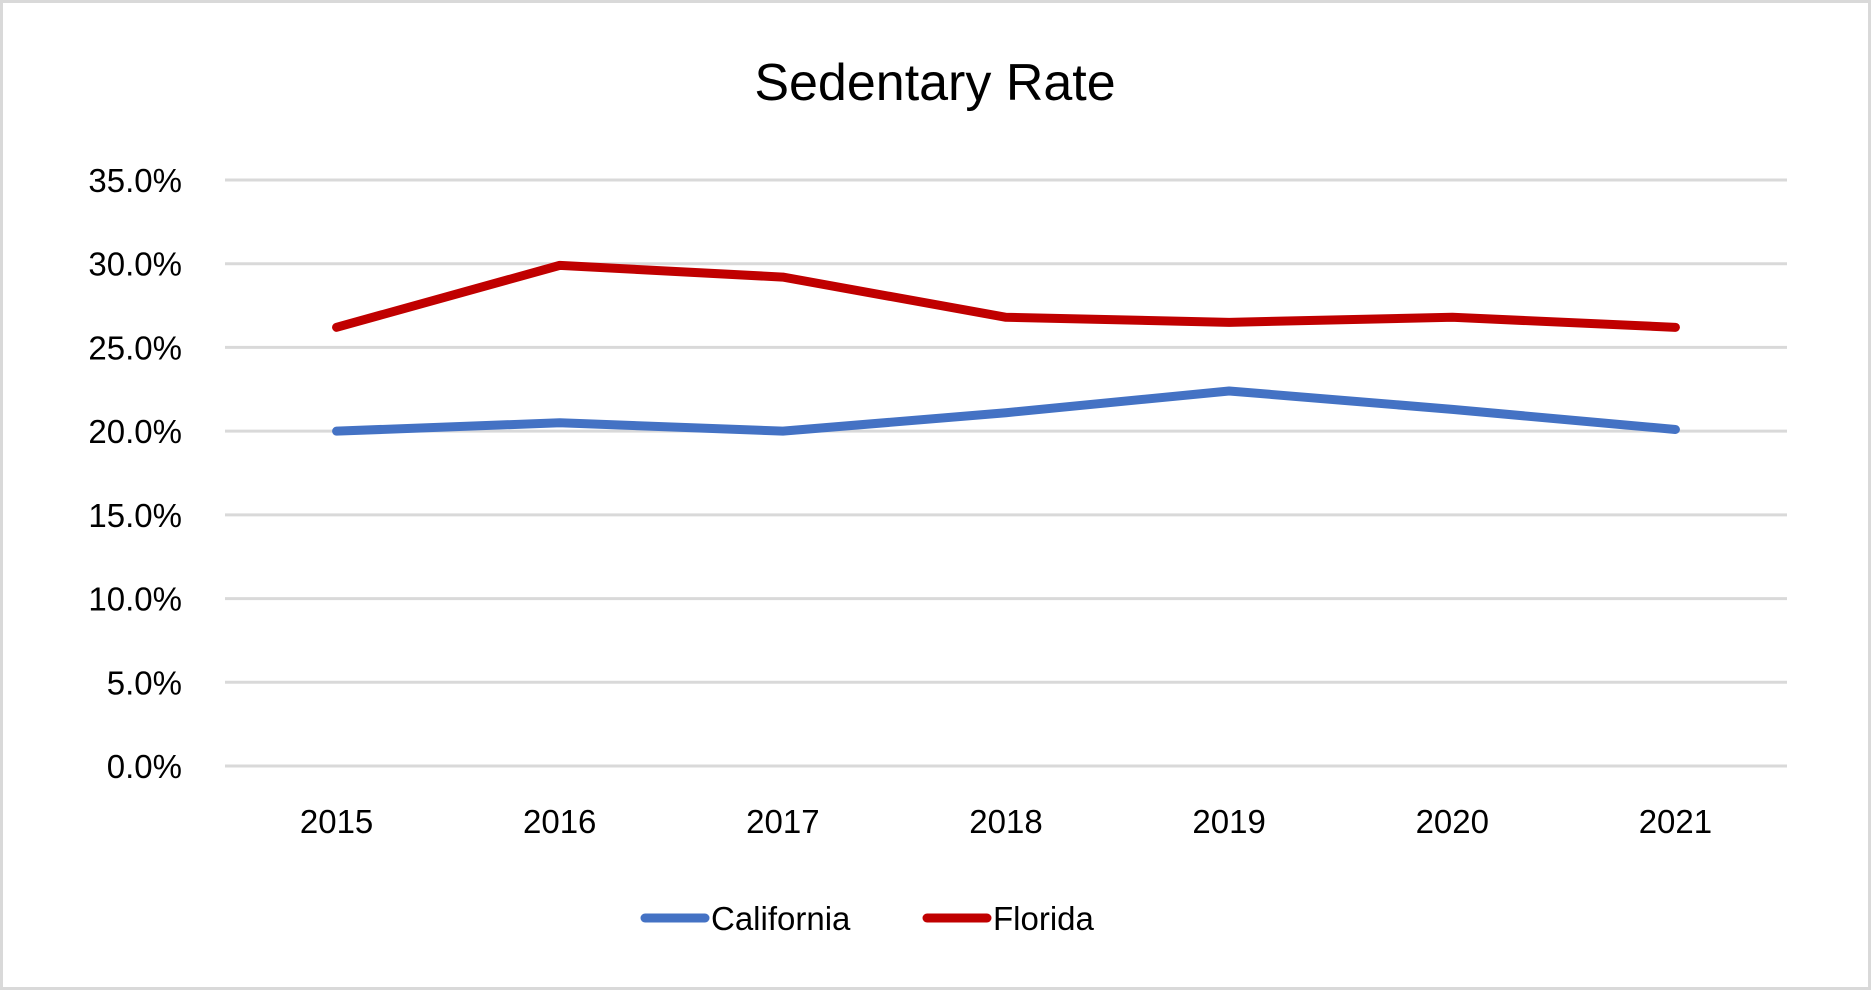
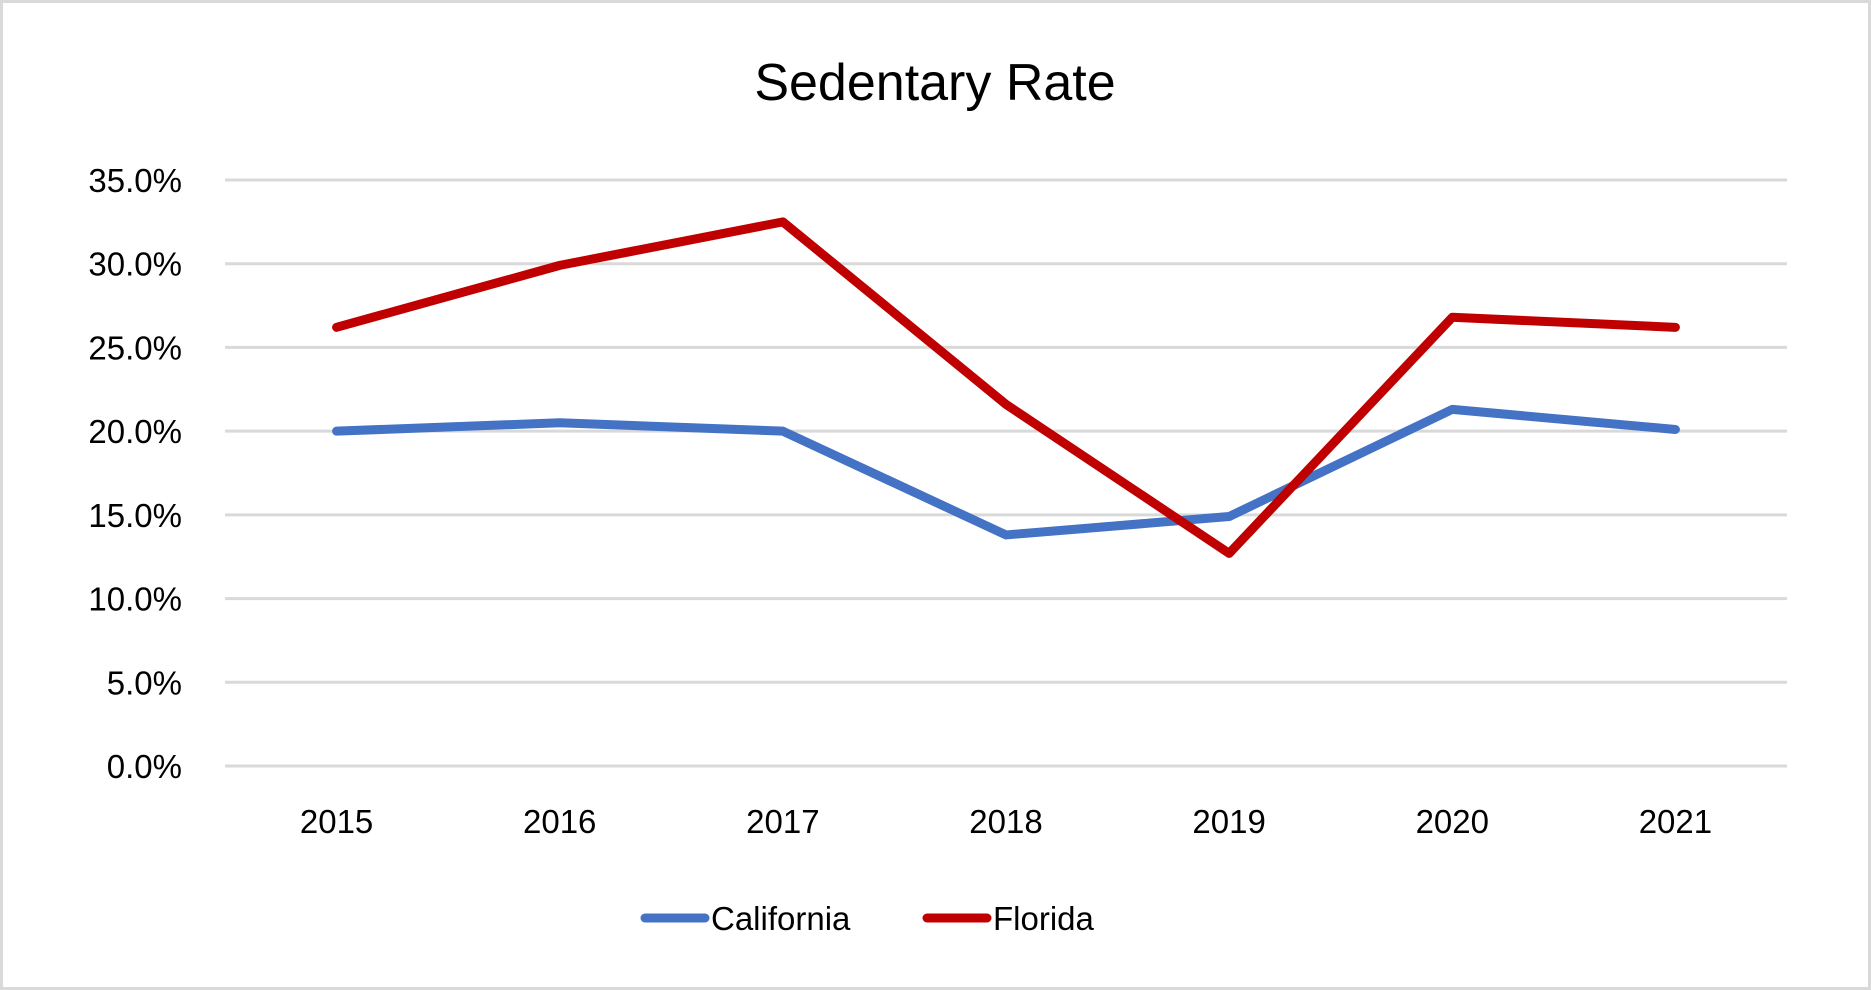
Florida/2017: 29.2% -> 32.5%
California/2018: 21.1% -> 13.8%
Florida/2018: 26.8% -> 21.6%
California/2019: 22.4% -> 14.9%
Florida/2019: 26.5% -> 12.7%
